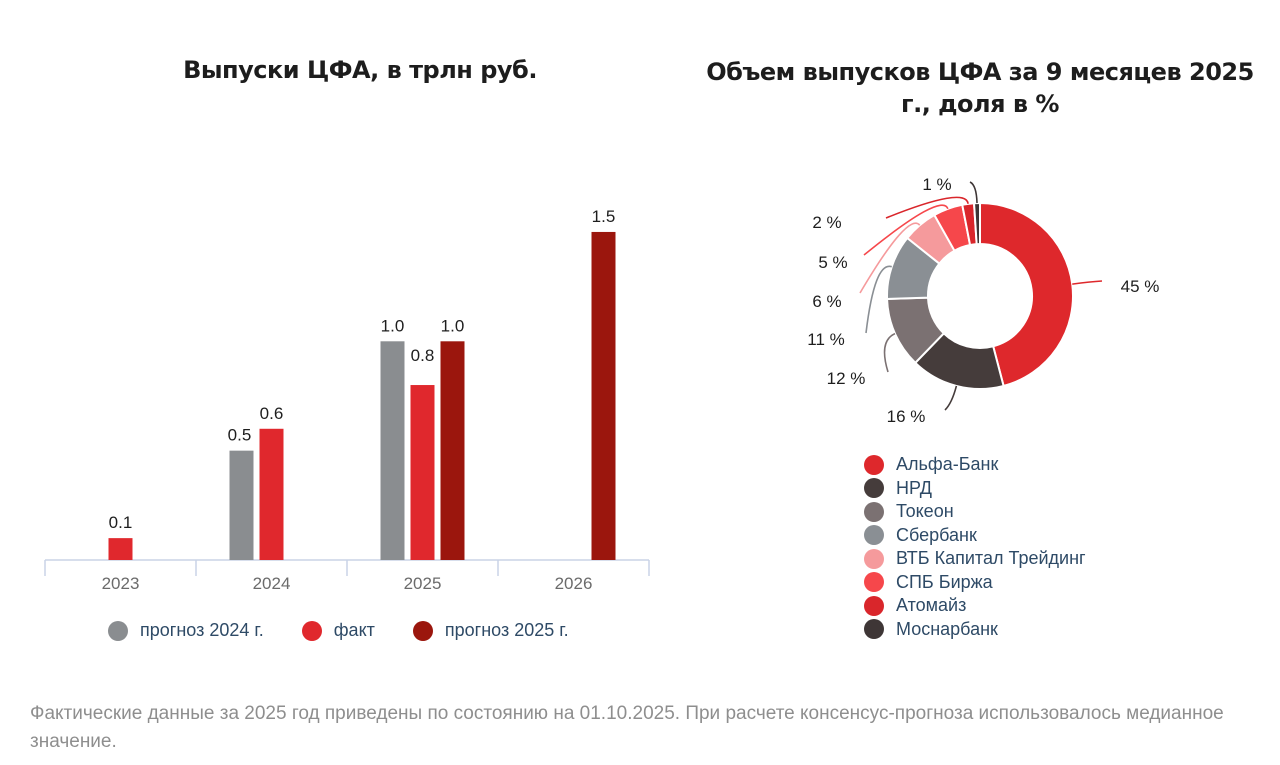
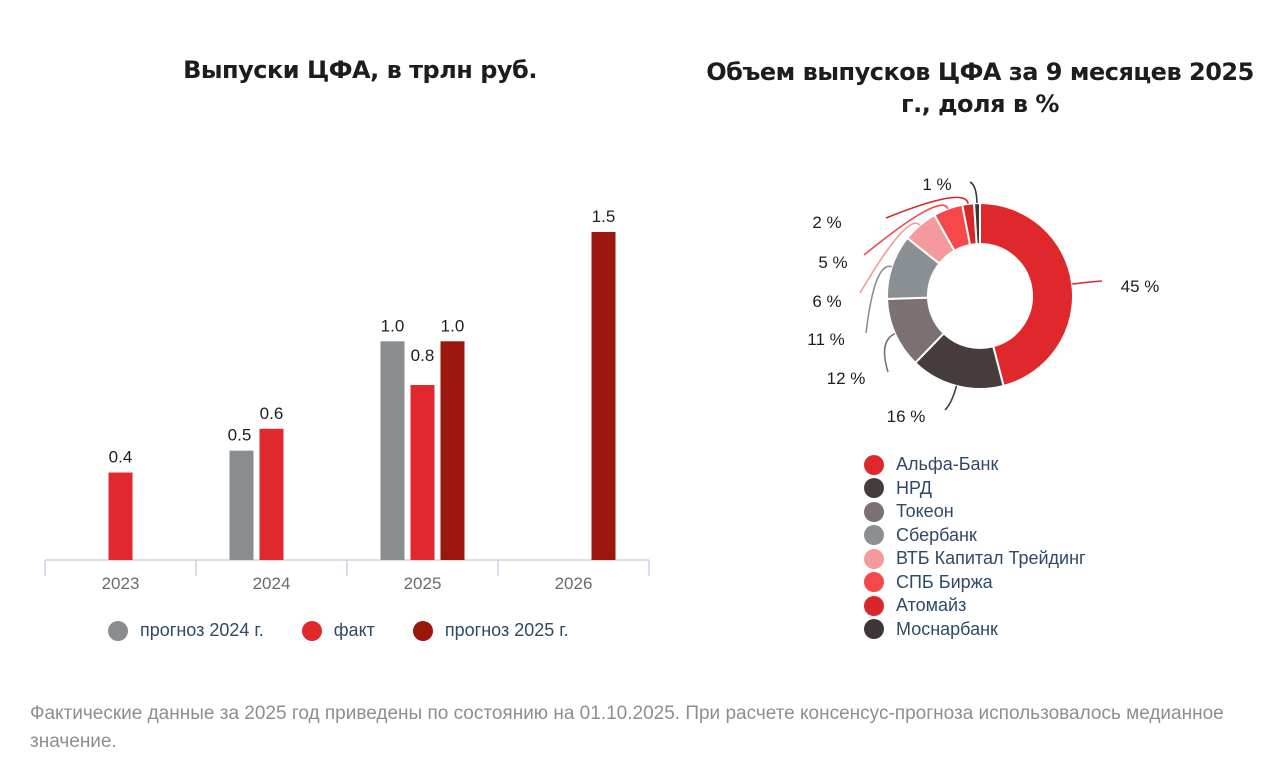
Выпуски ЦФА, в трлн руб./факт/2023: 0.1 -> 0.4
